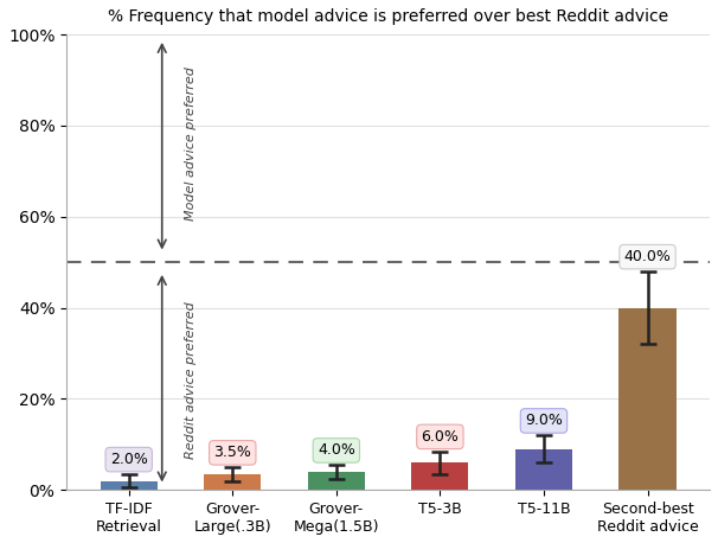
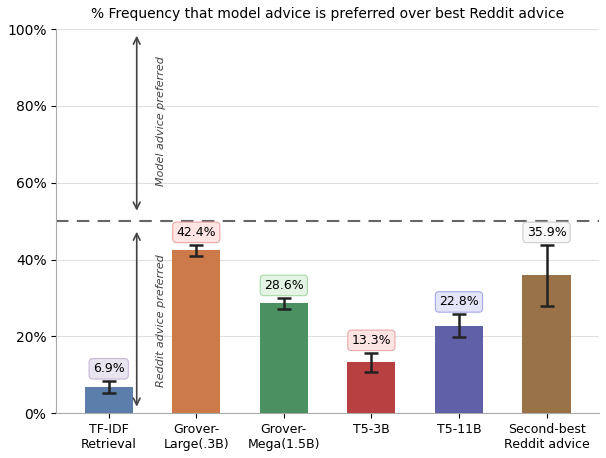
TF-IDF Retrieval: 2.0% -> 6.9%
Grover- Large(.3B): 3.5% -> 42.4%
Grover- Mega(1.5B): 4.0% -> 28.6%
T5-3B: 6.0% -> 13.3%
T5-11B: 9.0% -> 22.8%
Second-best Reddit advice: 40.0% -> 35.9%
